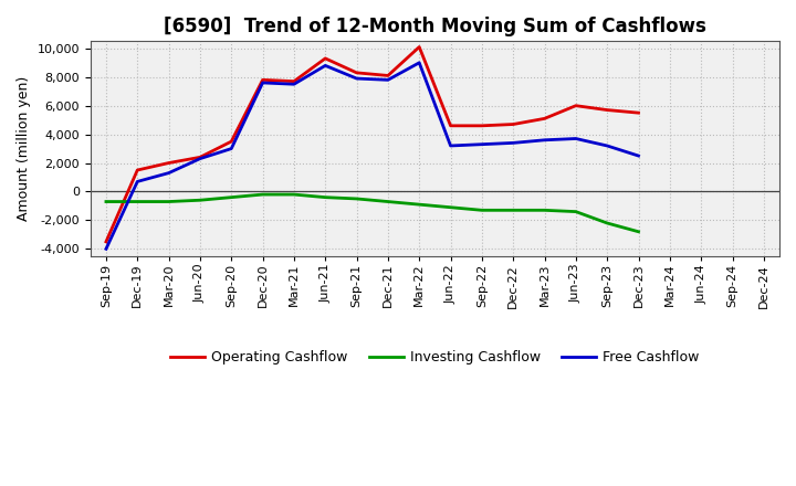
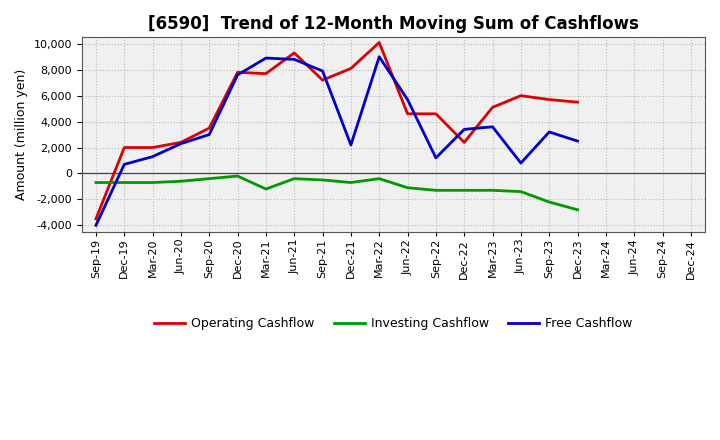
Operating Cashflow/Dec-19: 1,500 -> 2,000
Investing Cashflow/Mar-21: -200 -> -1,200
Free Cashflow/Mar-21: 7,500 -> 8,900
Operating Cashflow/Sep-21: 8,300 -> 7,200
Free Cashflow/Dec-21: 7,800 -> 2,200
Investing Cashflow/Mar-22: -900 -> -400
Free Cashflow/Jun-22: 3,200 -> 5,700
Free Cashflow/Sep-22: 3,300 -> 1,200
Operating Cashflow/Dec-22: 4,700 -> 2,400
Free Cashflow/Jun-23: 3,700 -> 800
